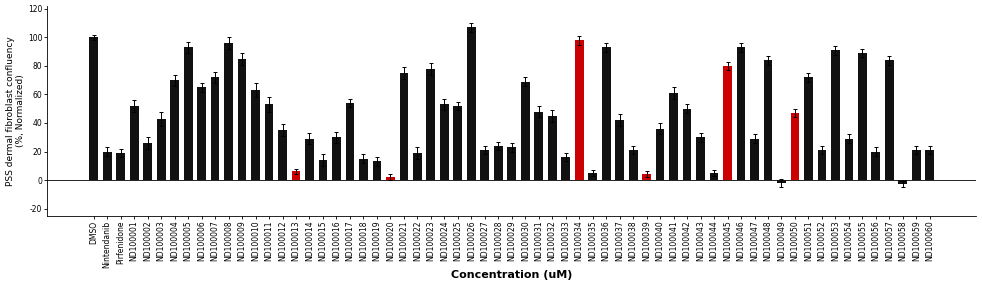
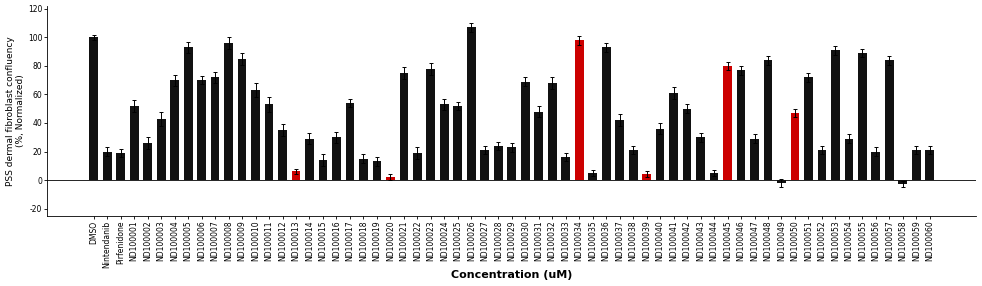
ND100006: 65 -> 70
ND100032: 45 -> 68
ND100046: 93 -> 77
